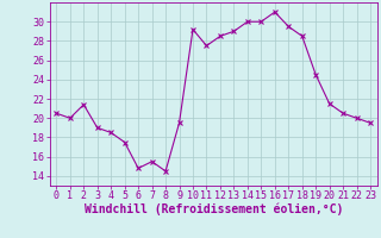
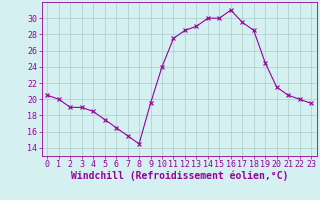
2: 21.4 -> 19.0
6: 14.8 -> 16.5
10: 29.2 -> 24.0
